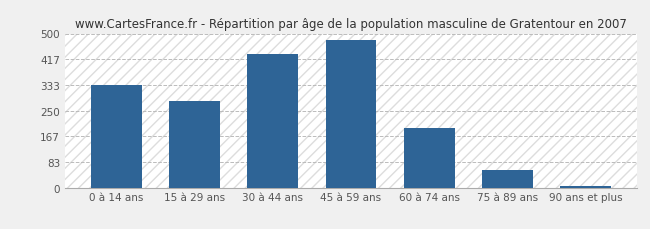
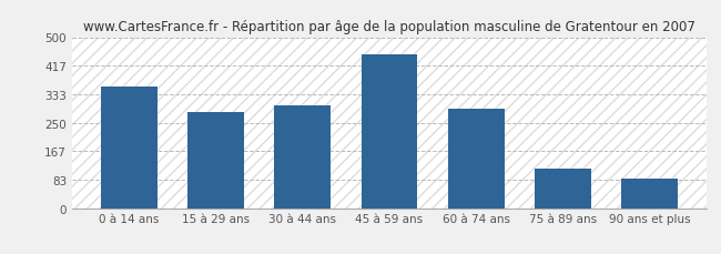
0 à 14 ans: 333 -> 355
30 à 44 ans: 435 -> 300
45 à 59 ans: 480 -> 450
60 à 74 ans: 193 -> 290
75 à 89 ans: 58 -> 115
90 ans et plus: 5 -> 85
